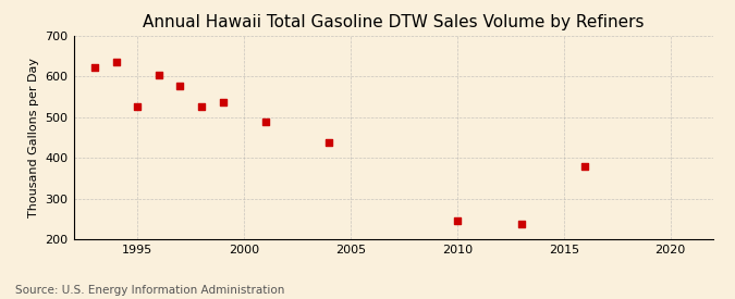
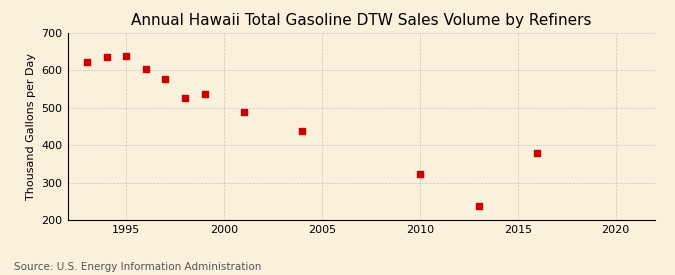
1995: 525 -> 638
2010: 245 -> 322
